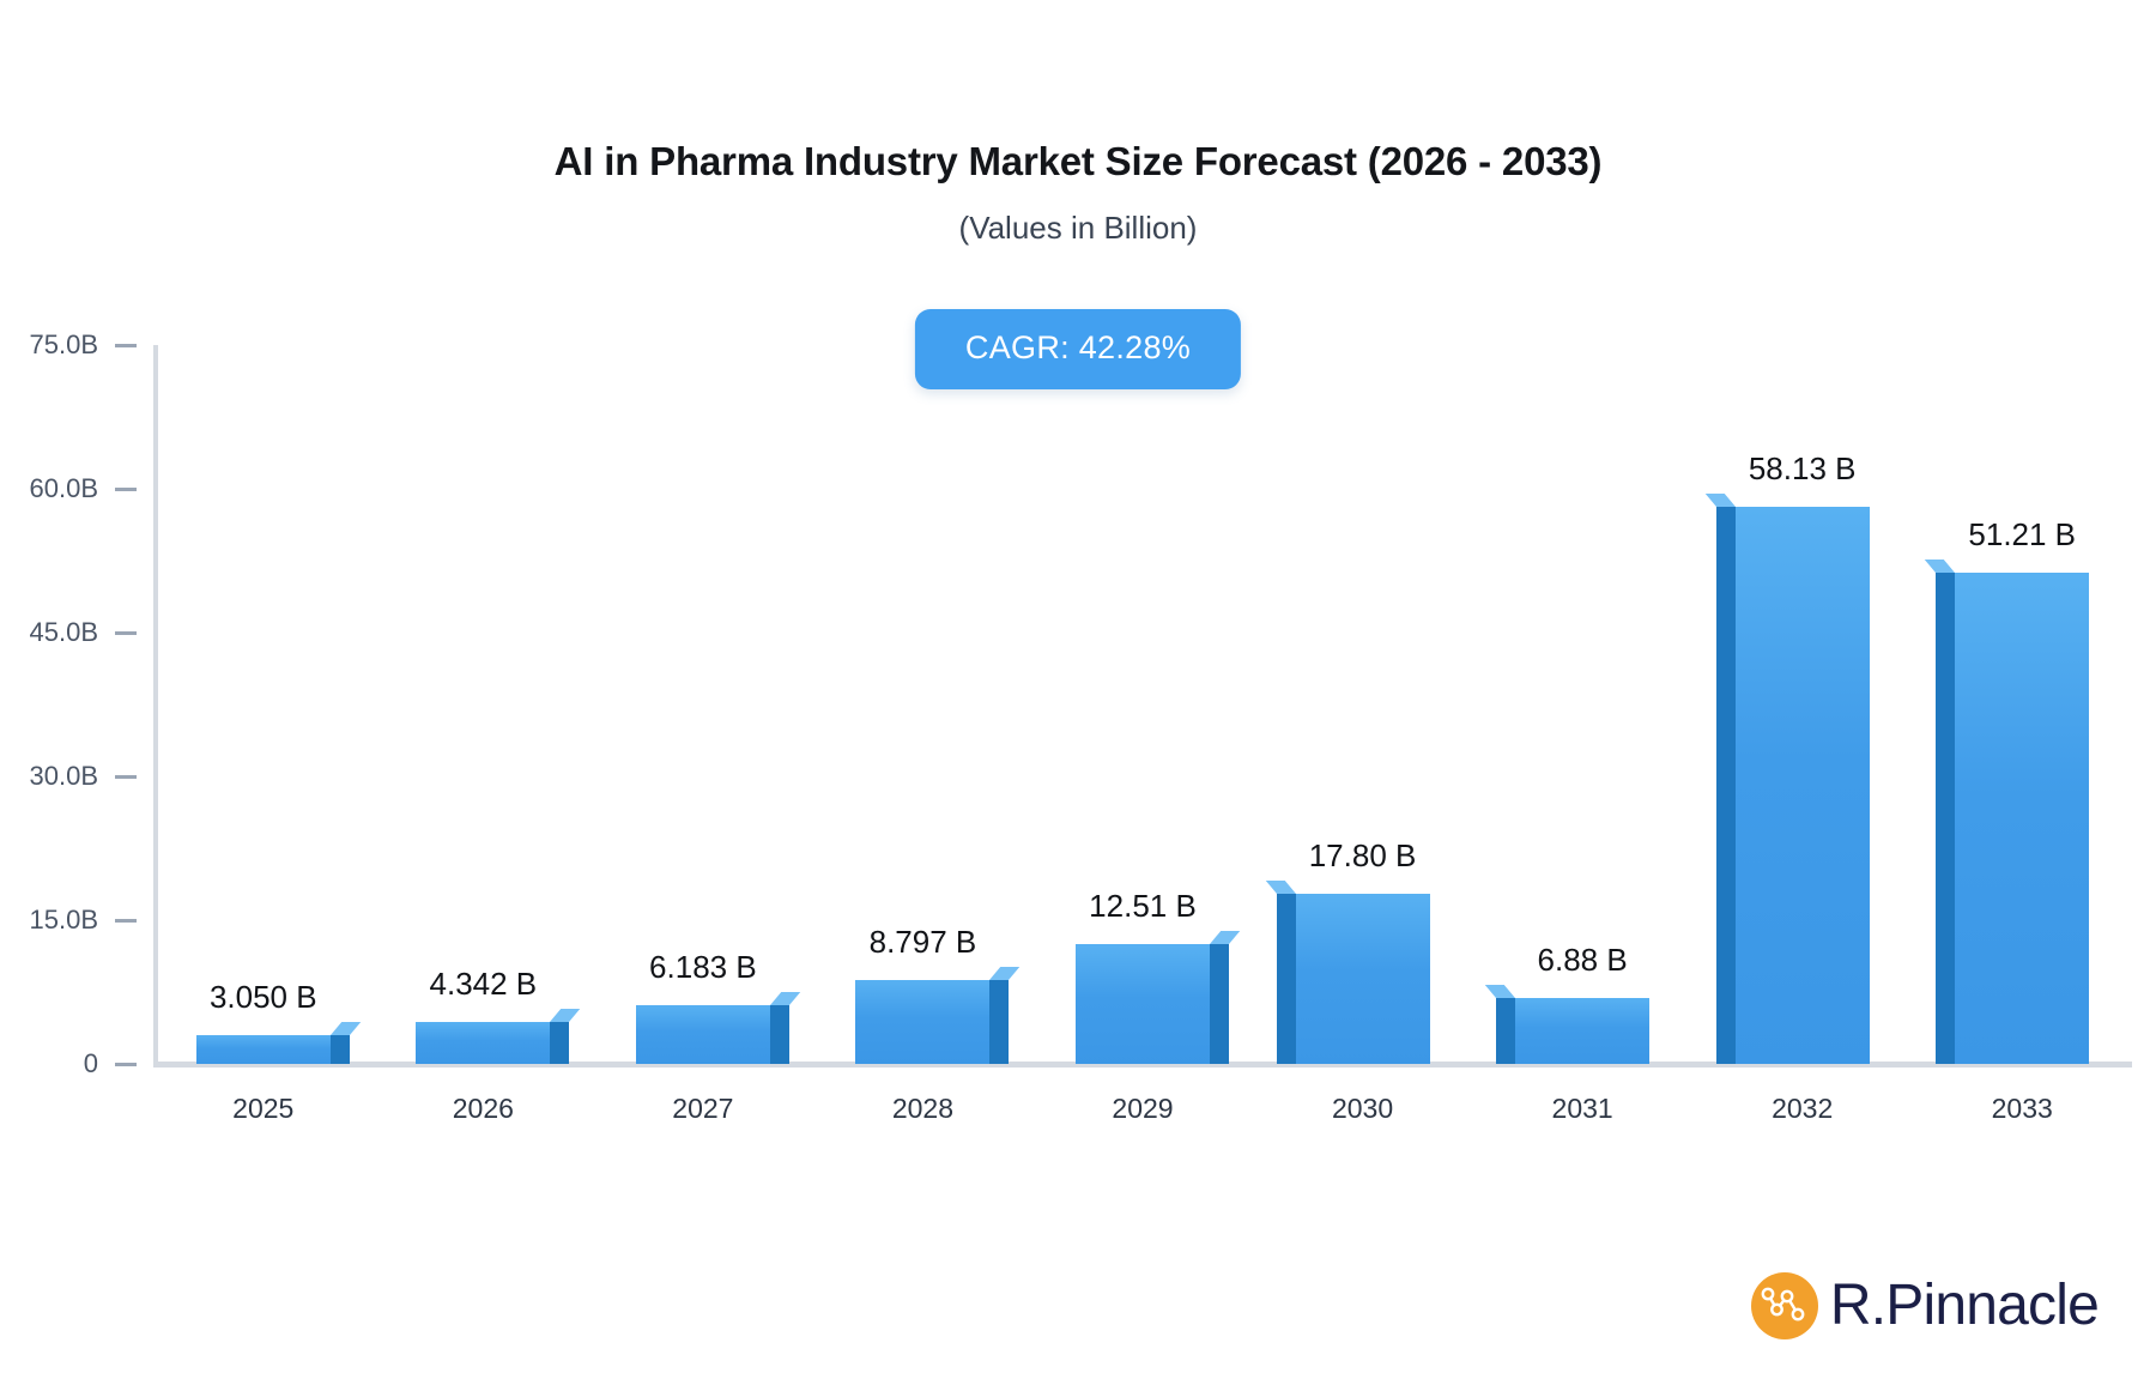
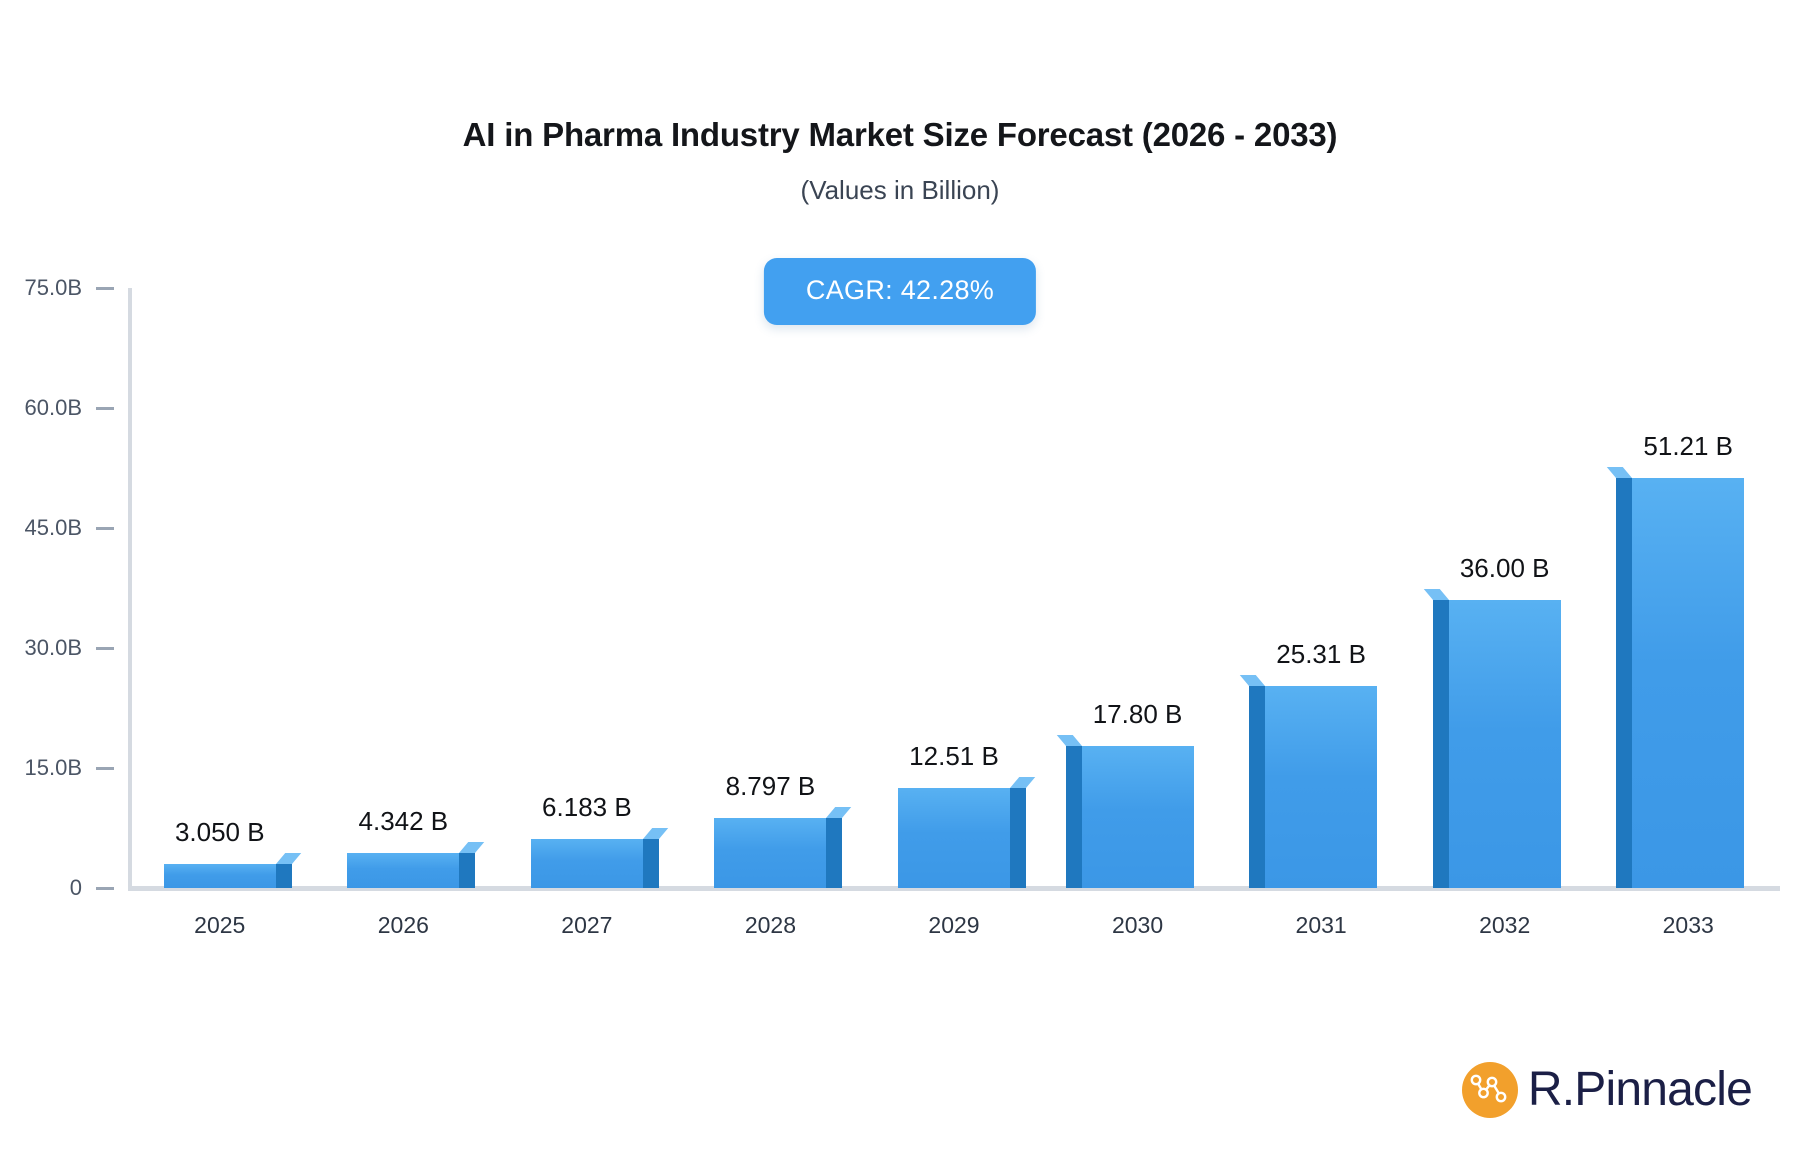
2031: 6.88 -> 25.31
2032: 58.13 -> 36.00
